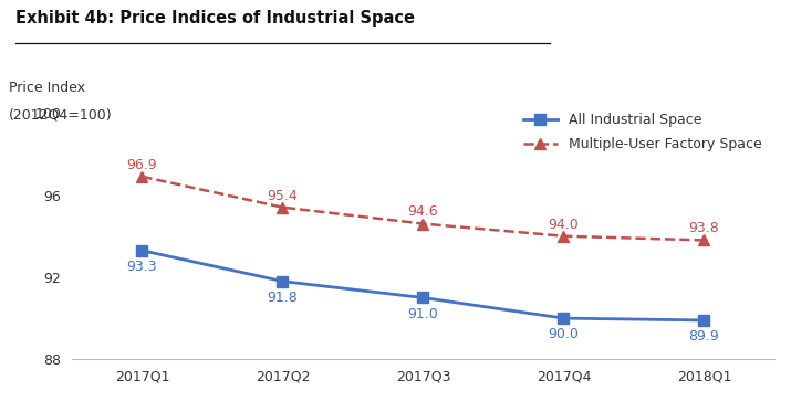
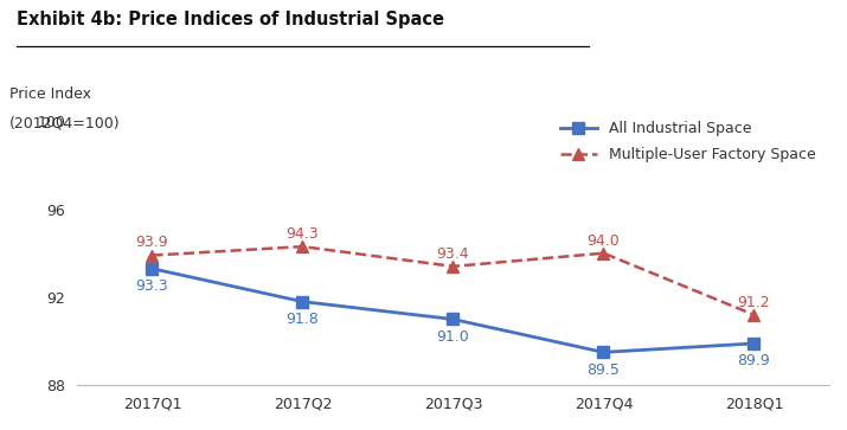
Multiple-User Factory Space/2017Q1: 96.9 -> 93.9
Multiple-User Factory Space/2017Q2: 95.4 -> 94.3
Multiple-User Factory Space/2017Q3: 94.6 -> 93.4
All Industrial Space/2017Q4: 90.0 -> 89.5
Multiple-User Factory Space/2018Q1: 93.8 -> 91.2
